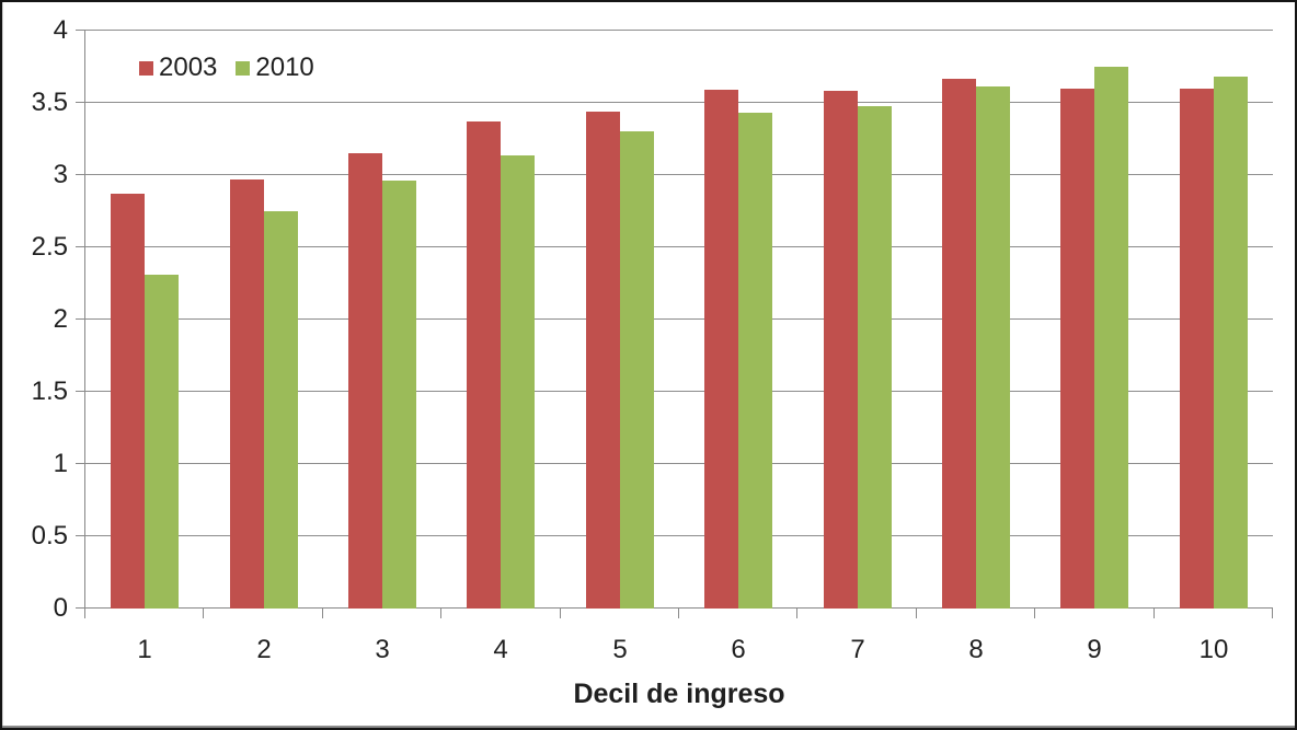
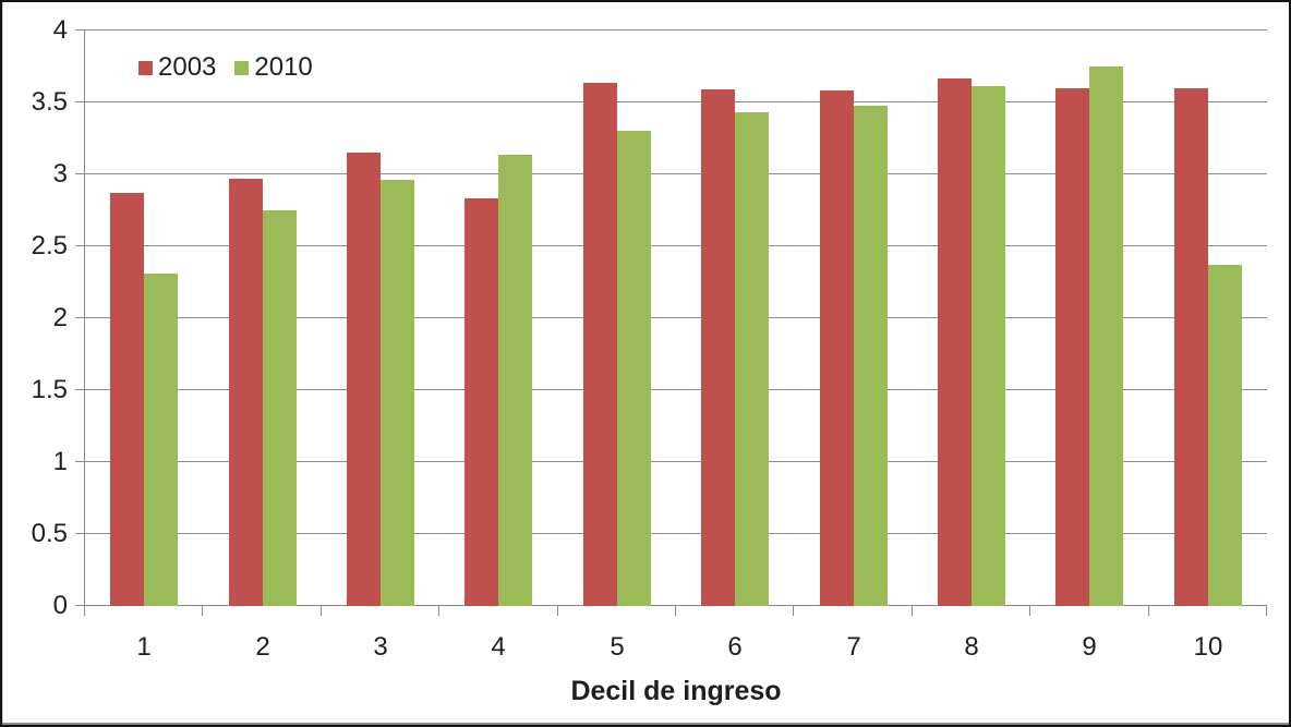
2003/4: 3.37 -> 2.83
2003/5: 3.44 -> 3.64
2010/10: 3.68 -> 2.37
